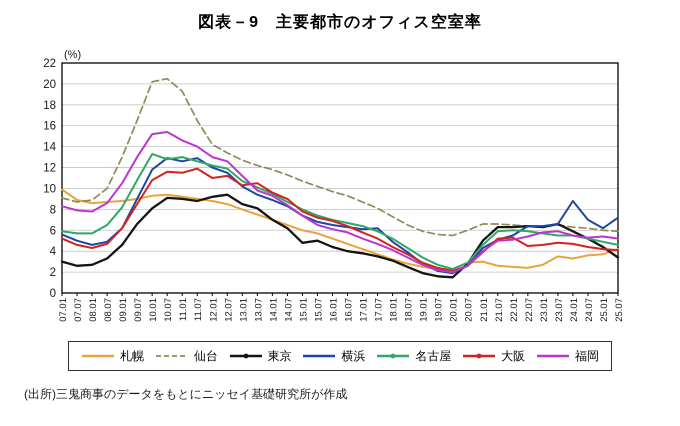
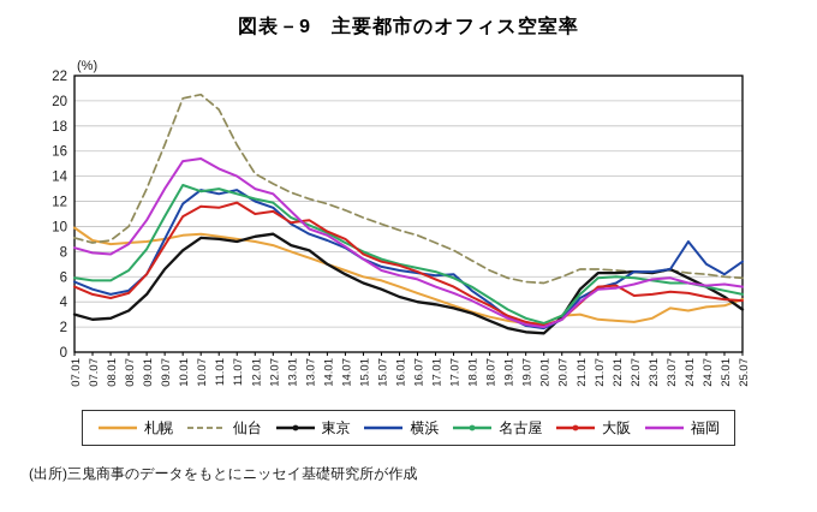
東京/15.01: 4.8 -> 5.5
